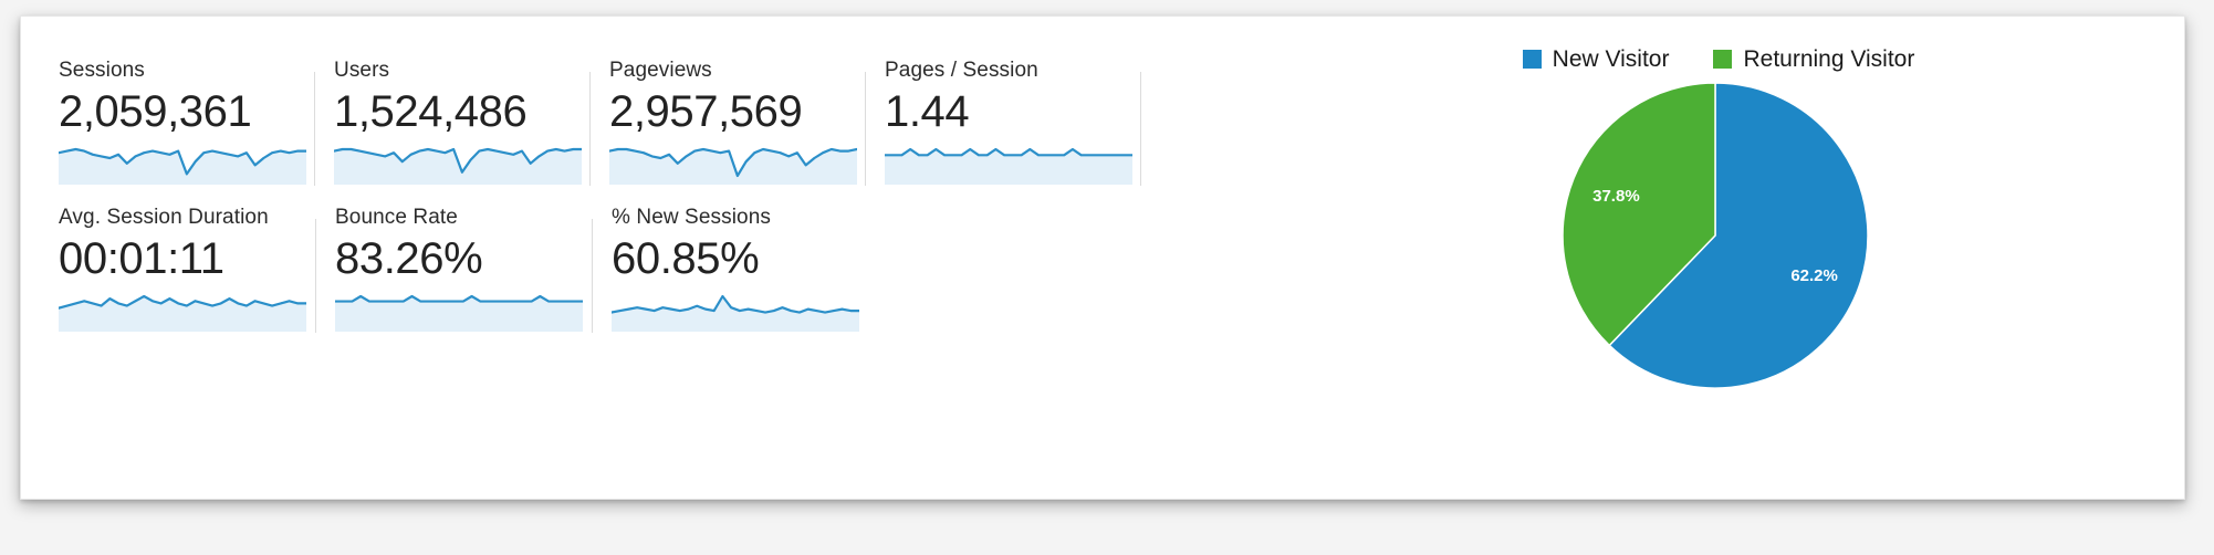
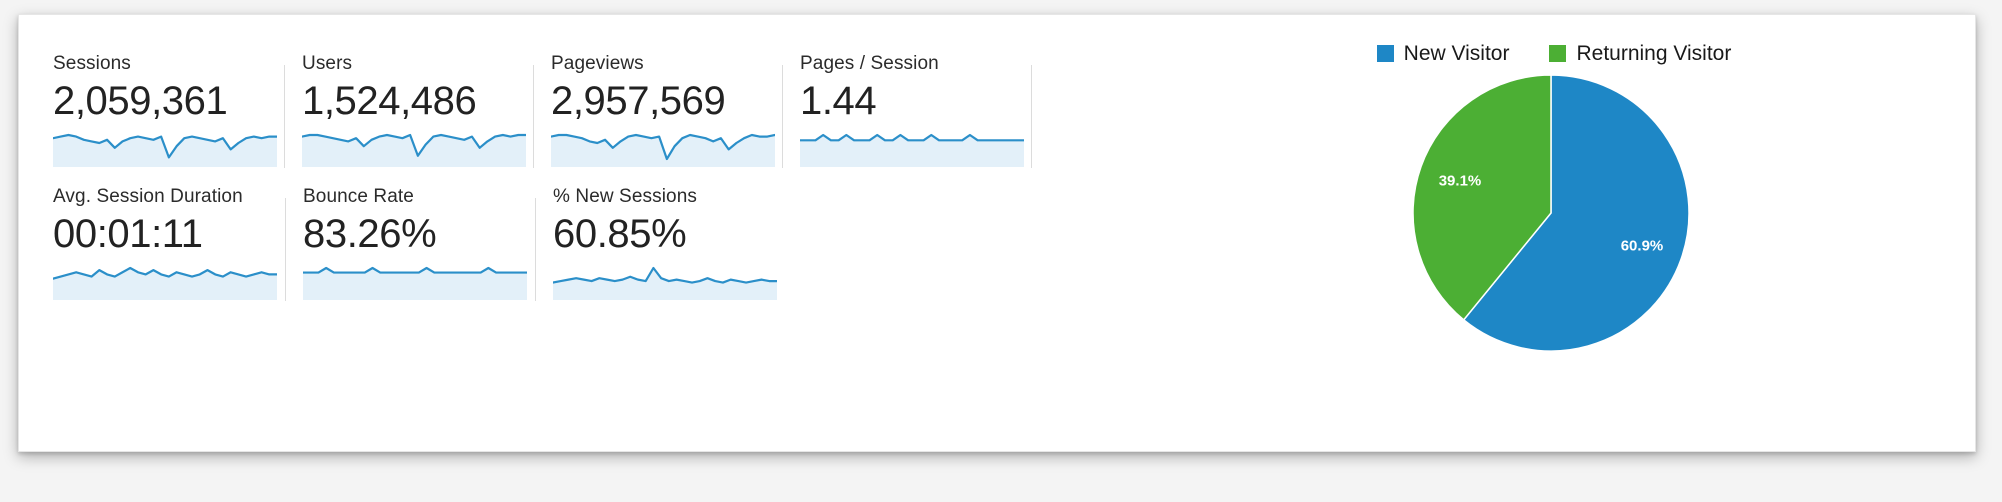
New Visitor: 62.2% -> 60.9%
Returning Visitor: 37.8% -> 39.1%
